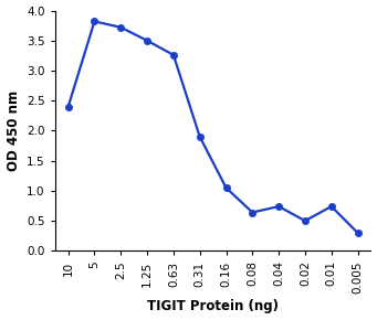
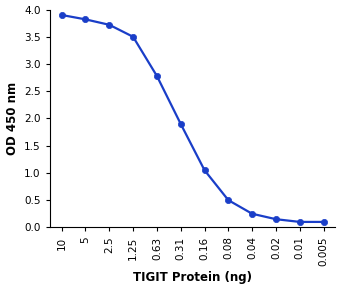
10: 2.40 -> 3.90
0.63: 3.26 -> 2.78
0.08: 0.64 -> 0.50
0.04: 0.74 -> 0.25
0.02: 0.50 -> 0.15
0.01: 0.74 -> 0.10
0.005: 0.30 -> 0.10
